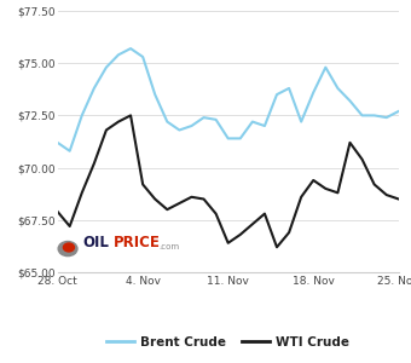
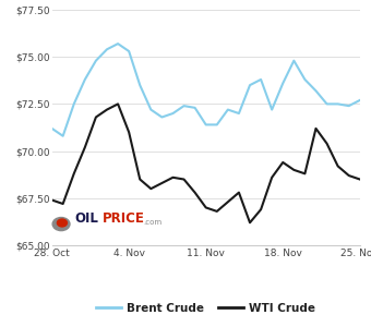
WTI Crude/28. Oct: $67.9 -> $67.4
WTI Crude/4. Nov: $69.2 -> $71.0
WTI Crude/11. Nov: $66.4 -> $67.0
